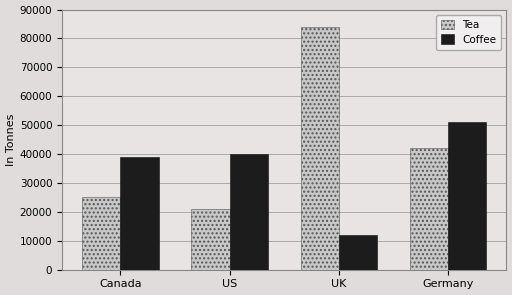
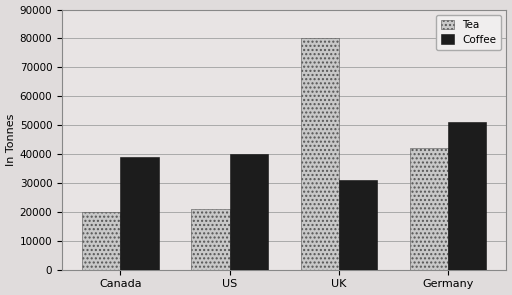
Tea/Canada: 25000 -> 20000
Tea/UK: 84000 -> 80000
Coffee/UK: 12000 -> 31000
